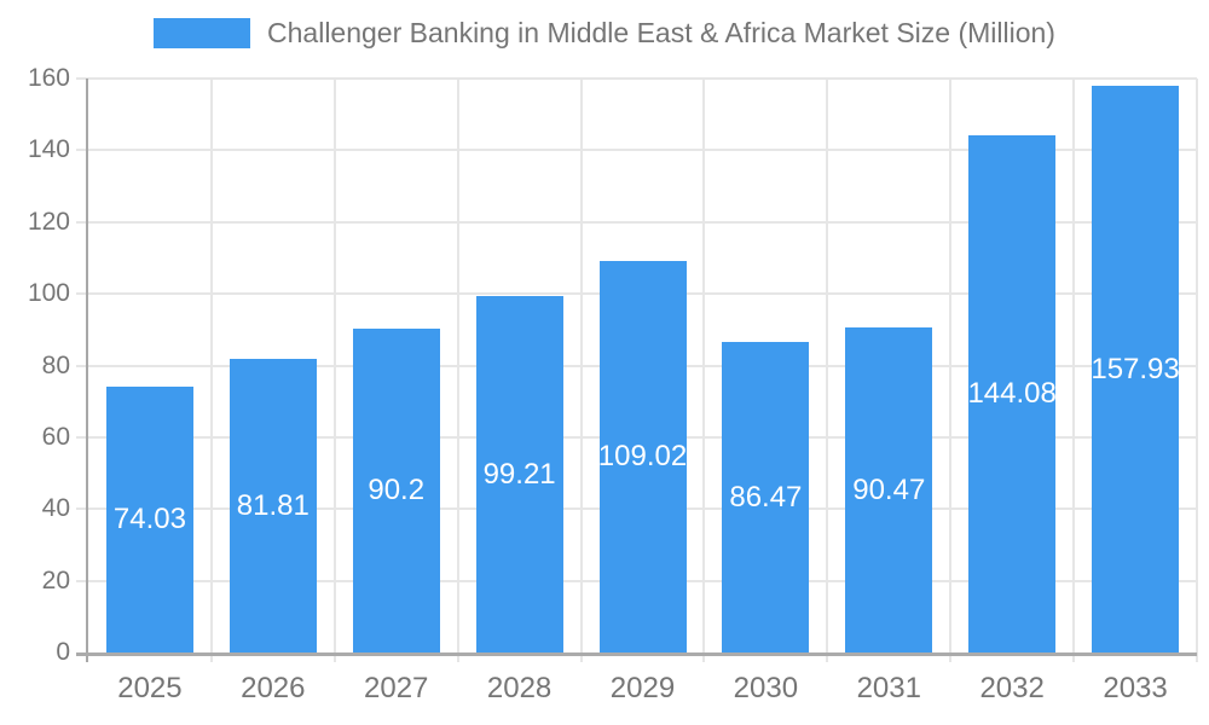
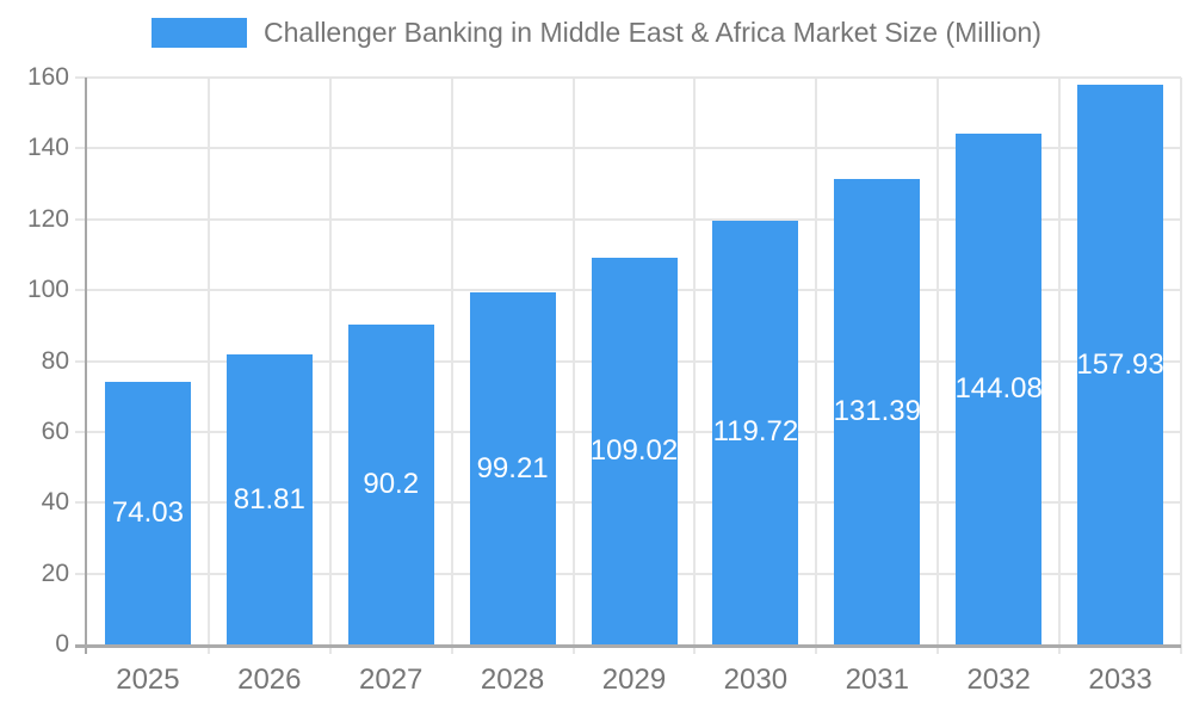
2030: 86.47 -> 119.72
2031: 90.47 -> 131.39
